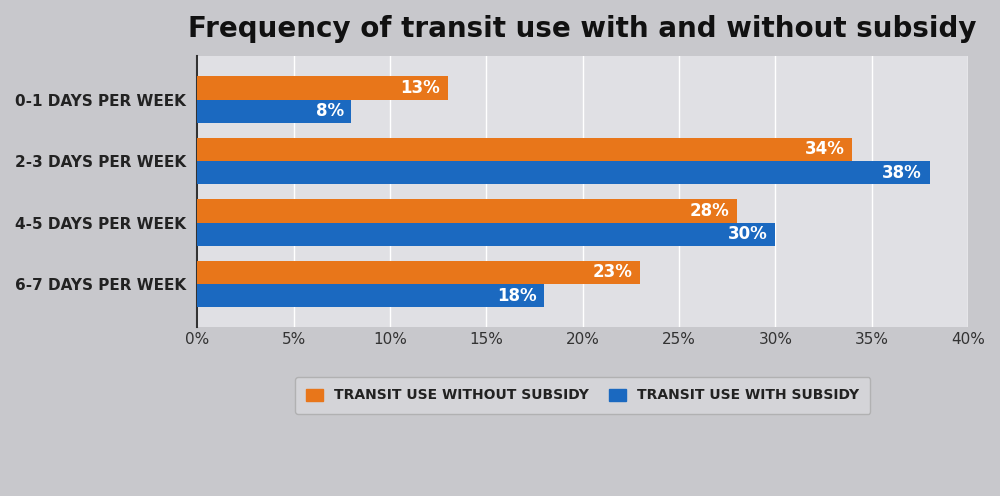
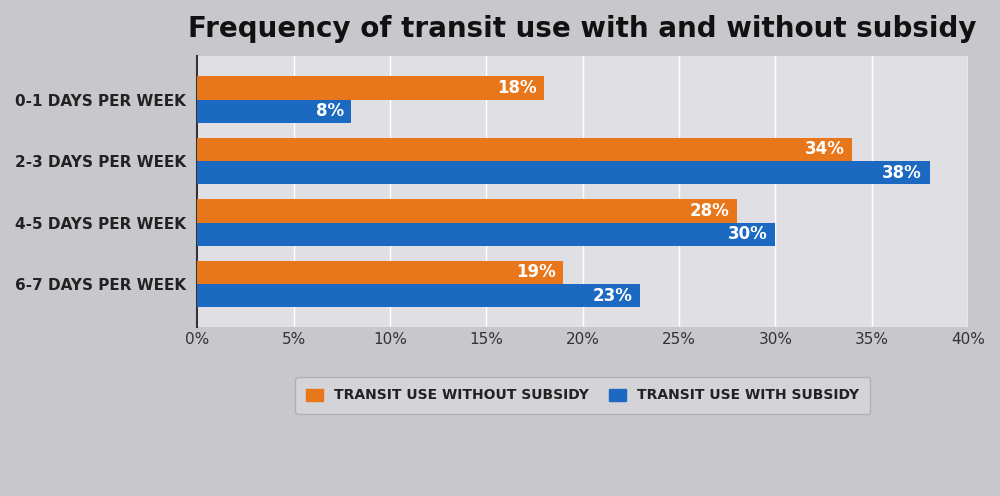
TRANSIT USE WITHOUT SUBSIDY/0-1 DAYS PER WEEK: 13% -> 18%
TRANSIT USE WITHOUT SUBSIDY/6-7 DAYS PER WEEK: 23% -> 19%
TRANSIT USE WITH SUBSIDY/6-7 DAYS PER WEEK: 18% -> 23%
